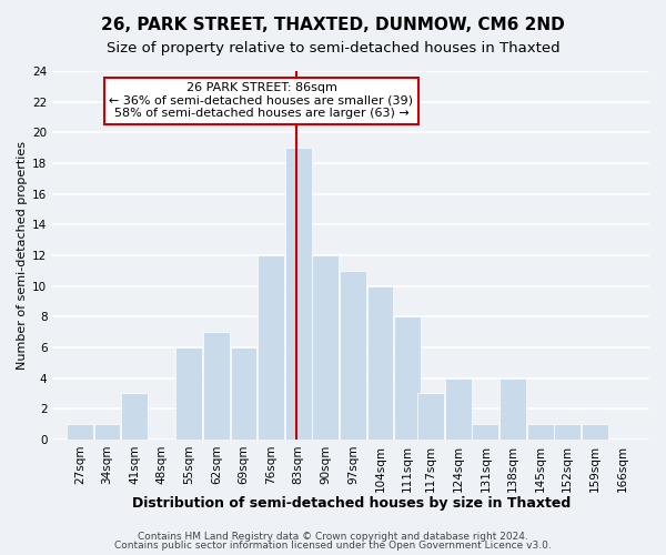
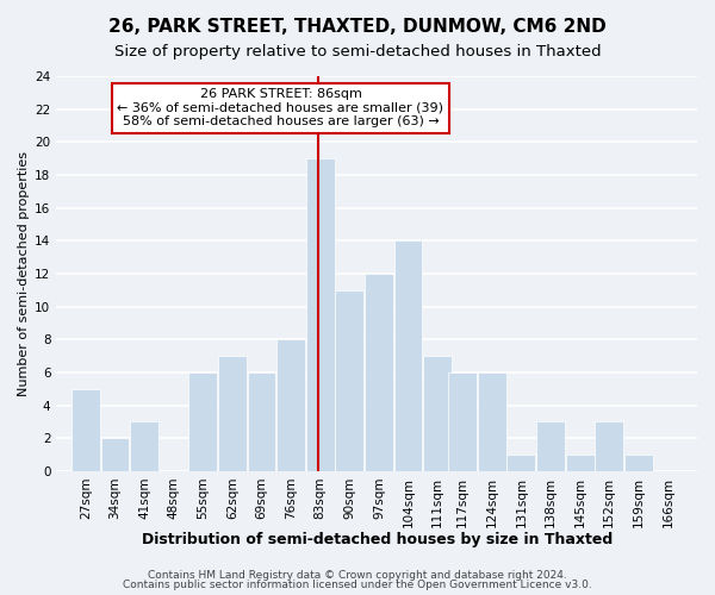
27sqm: 1 -> 5
34sqm: 1 -> 2
76sqm: 12 -> 8
90sqm: 12 -> 11
97sqm: 11 -> 12
104sqm: 10 -> 14
111sqm: 8 -> 7
117sqm: 3 -> 6
124sqm: 4 -> 6
138sqm: 4 -> 3
152sqm: 1 -> 3
